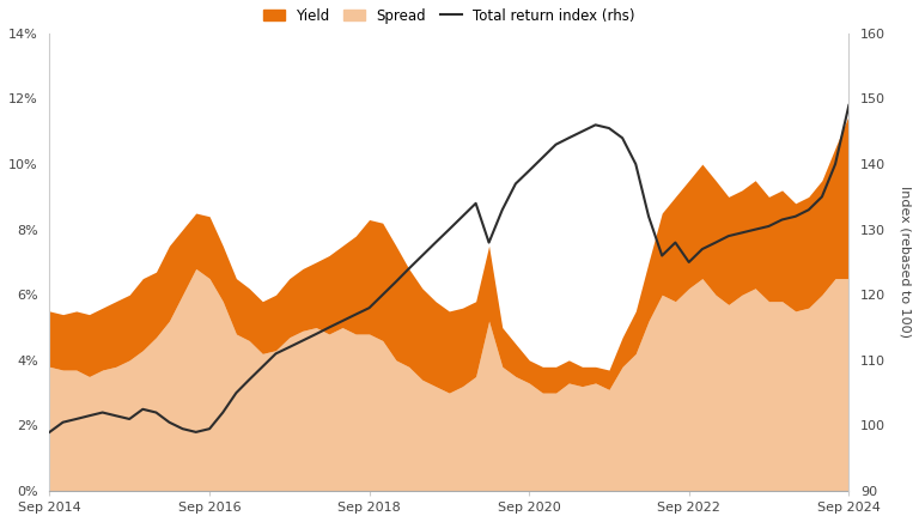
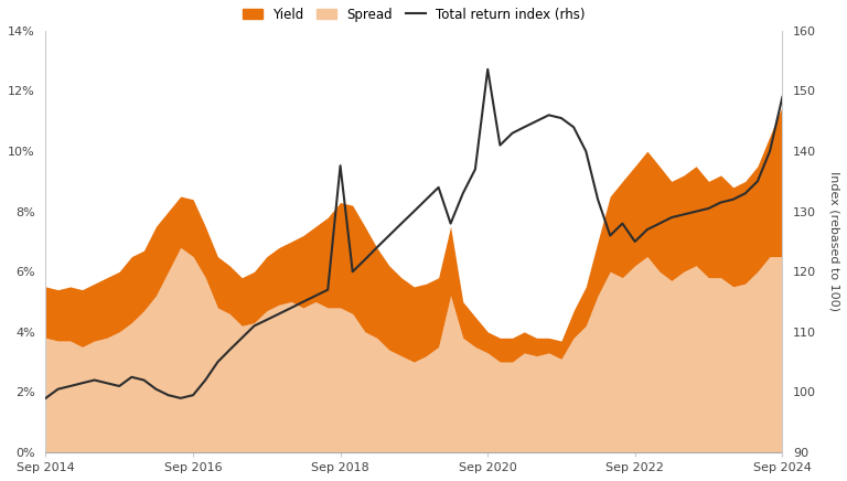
Total return index (rhs)/Sep 2018: 118.0 -> 137.6
Total return index (rhs)/Sep 2020: 139.0 -> 153.6
